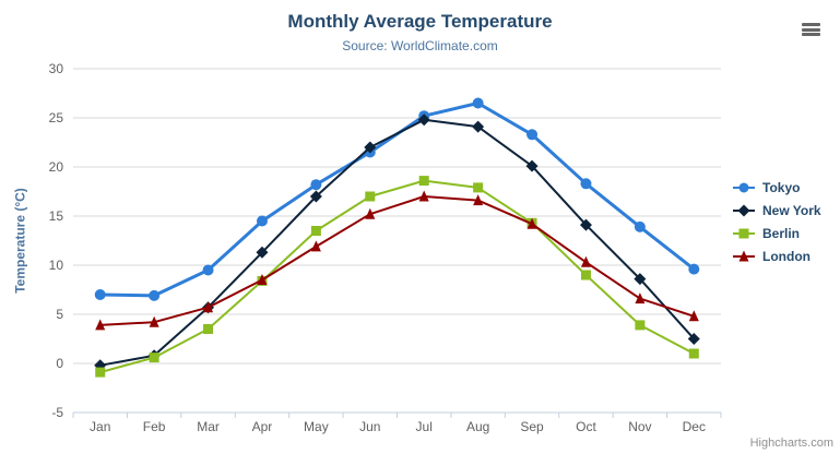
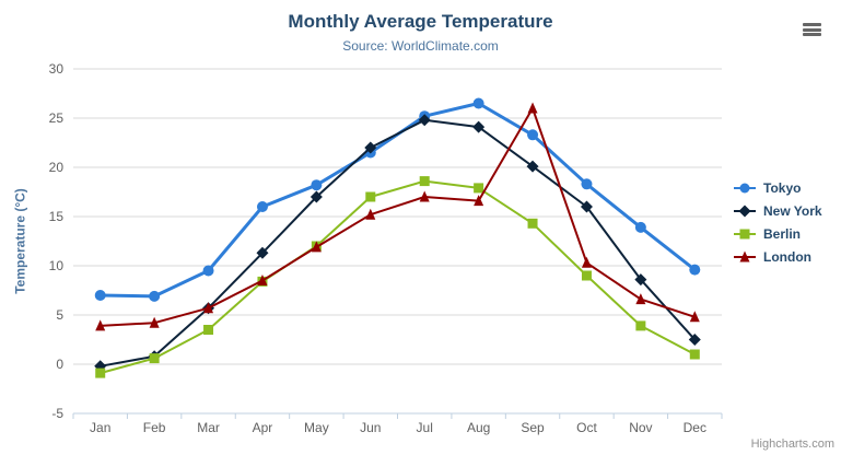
Tokyo/Apr: 14 -> 16
Berlin/May: 14 -> 12
London/Sep: 14 -> 26
New York/Oct: 14 -> 16
